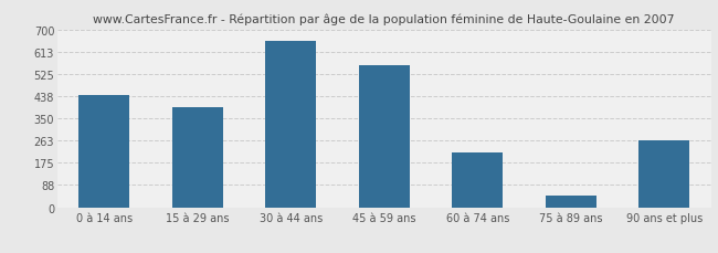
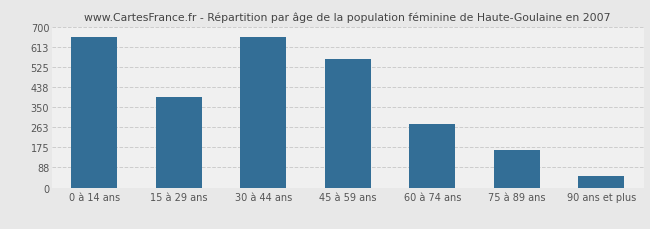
0 à 14 ans: 440 -> 656
60 à 74 ans: 215 -> 275
75 à 89 ans: 45 -> 163
90 ans et plus: 265 -> 50
